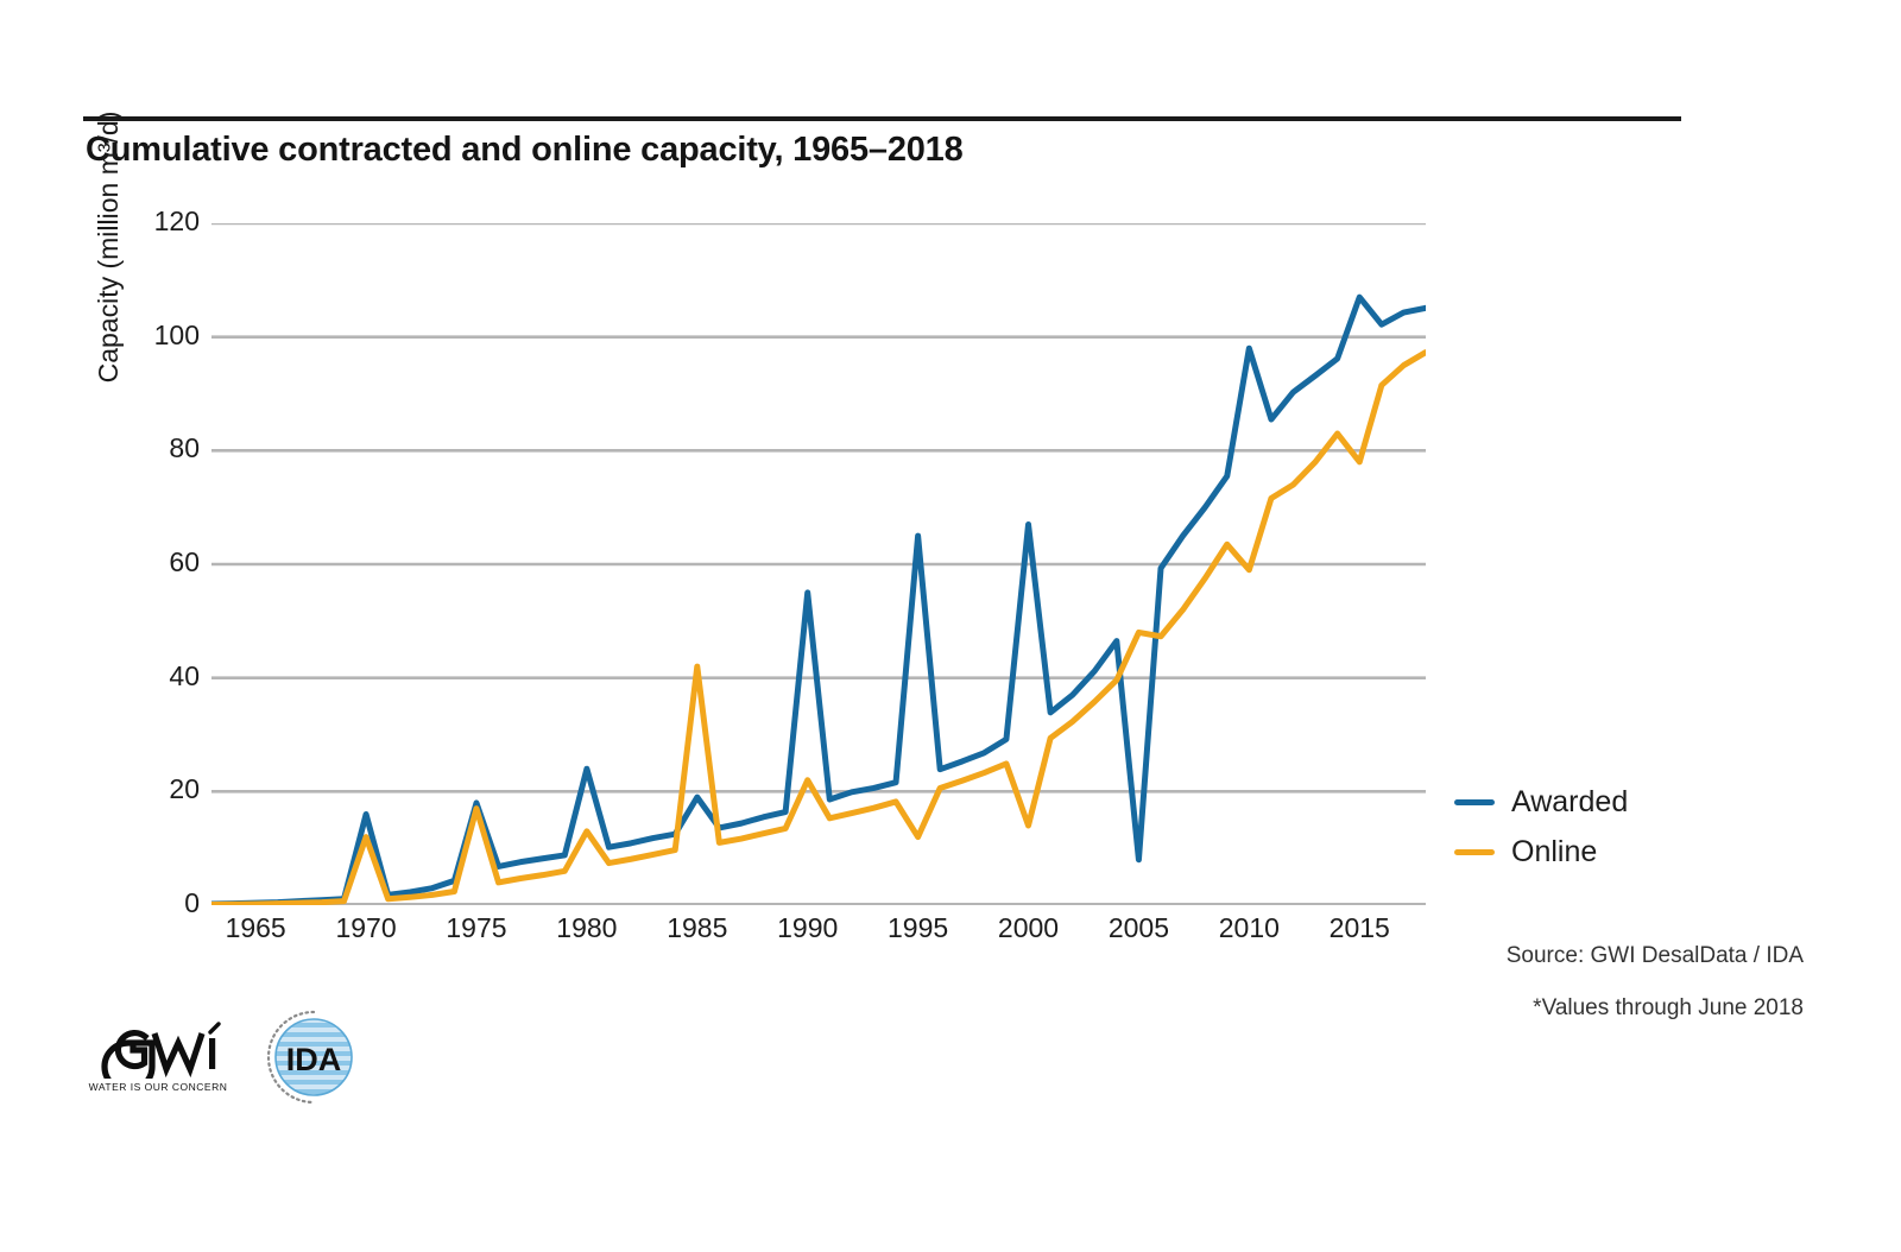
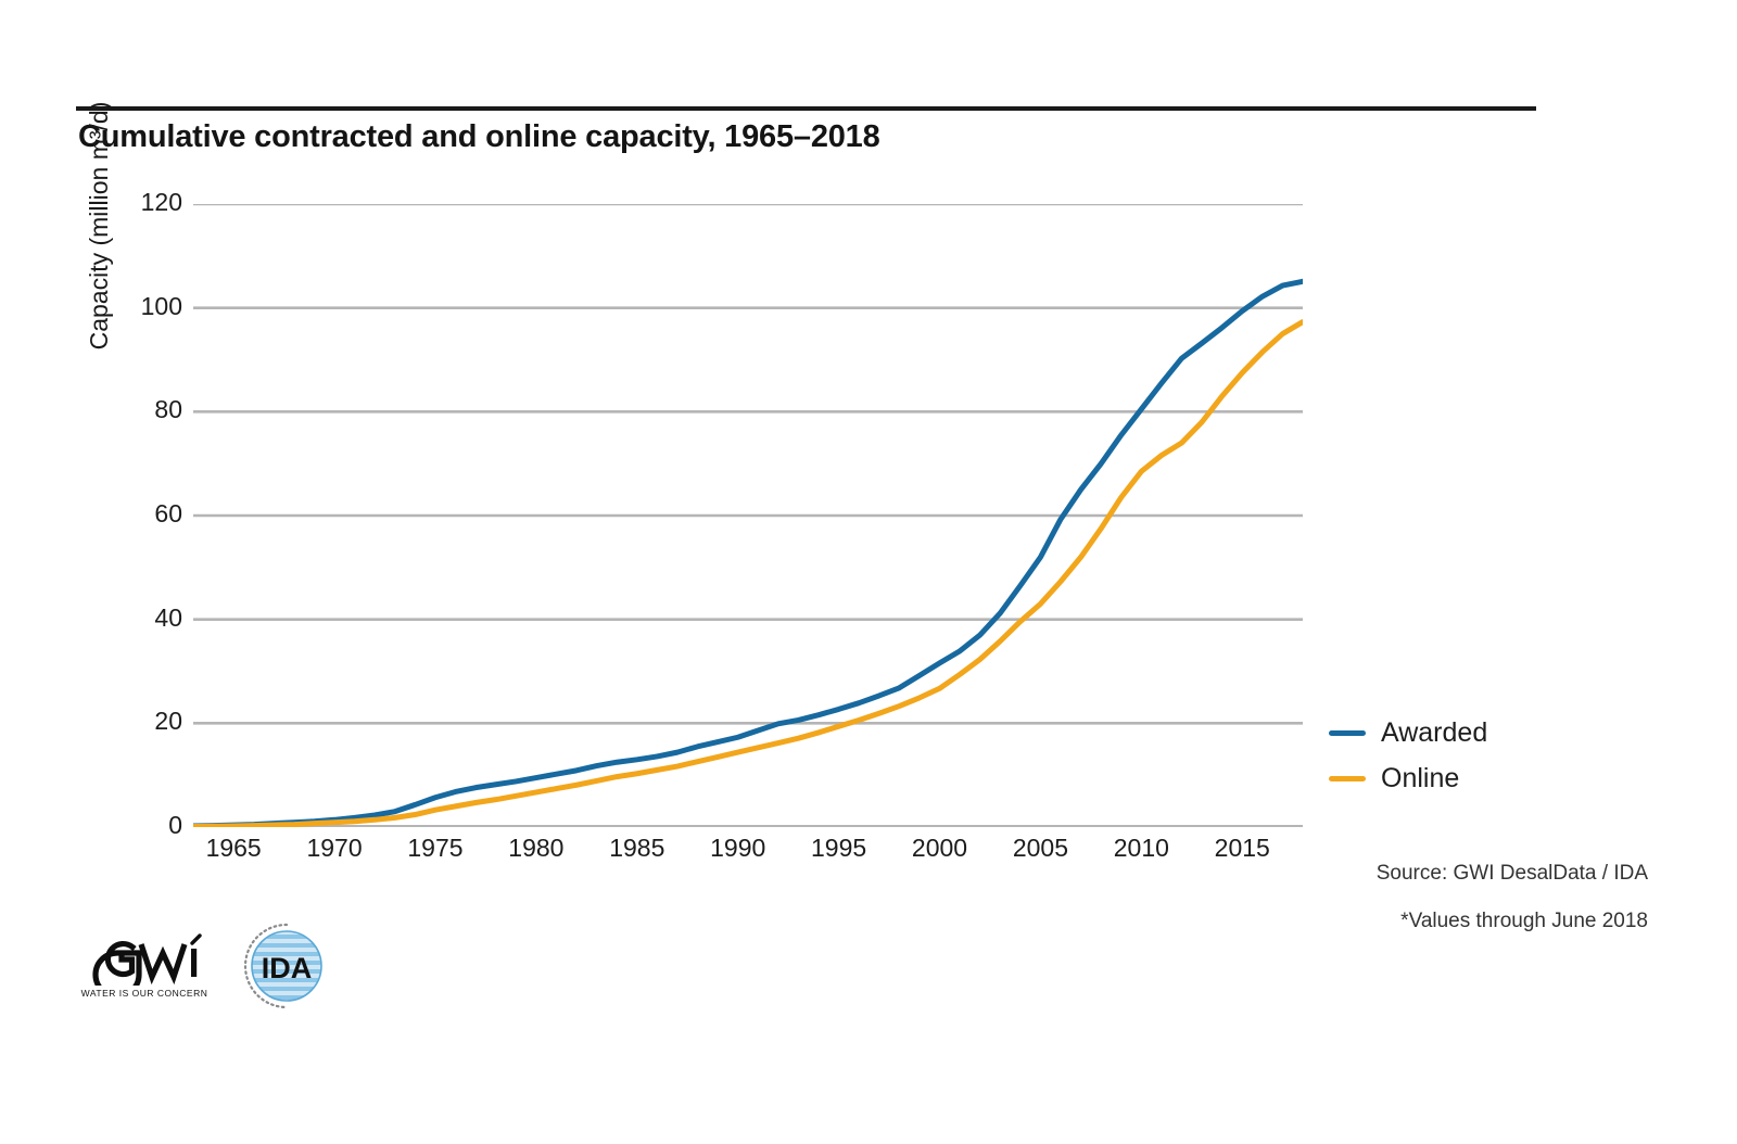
Awarded/1970: 16 -> 1
Online/1970: 12 -> 1
Awarded/1975: 18 -> 6
Online/1975: 17 -> 3
Awarded/1980: 24 -> 10
Online/1980: 13 -> 7
Awarded/1985: 19 -> 13
Online/1985: 42 -> 10
Awarded/1990: 55 -> 17
Online/1990: 22 -> 14
Awarded/1995: 65 -> 23
Online/1995: 12 -> 19
Awarded/2000: 67 -> 32
Online/2000: 14 -> 27
Awarded/2005: 8 -> 52
Online/2005: 48 -> 43
Awarded/2010: 98 -> 80
Online/2010: 59 -> 68
Awarded/2015: 107 -> 99
Online/2015: 78 -> 88
